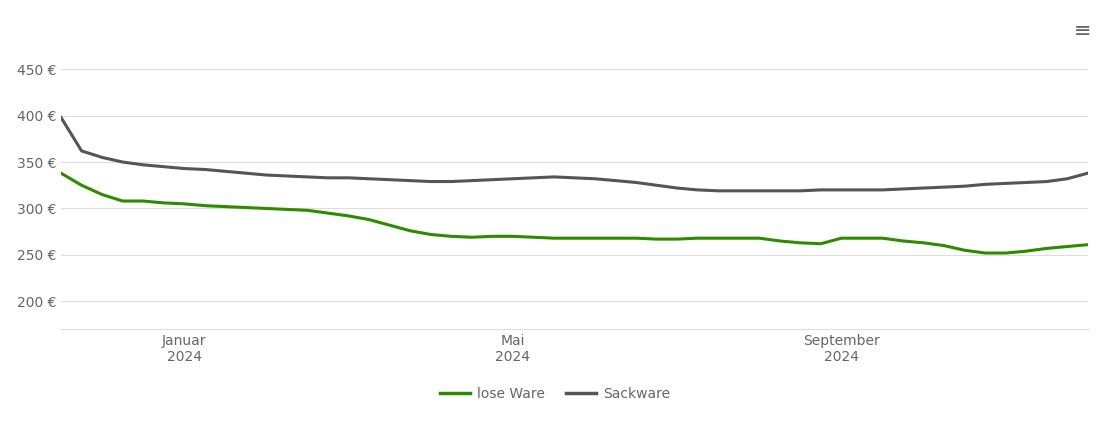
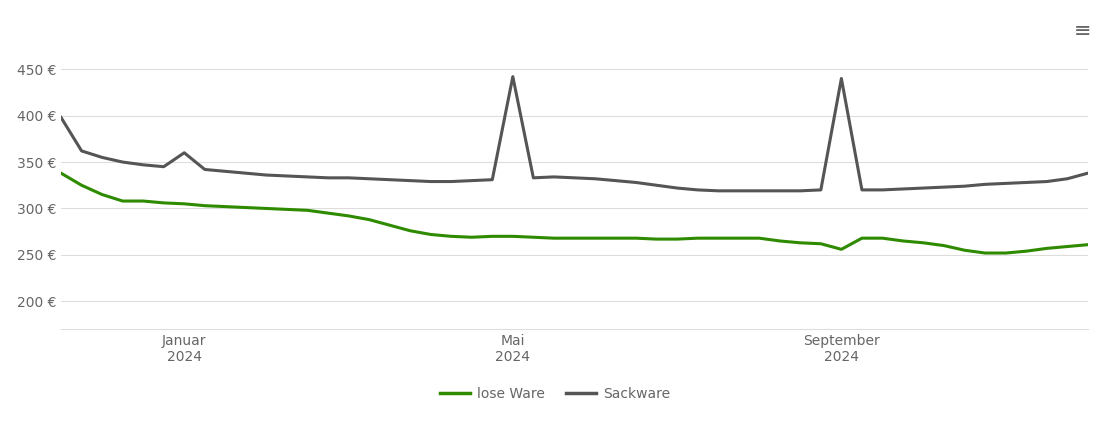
Sackware/Januar 2024: 343 € -> 360 €
Sackware/Mai 2024: 332 € -> 442 €
lose Ware/September 2024: 268 € -> 256 €
Sackware/September 2024: 320 € -> 440 €
